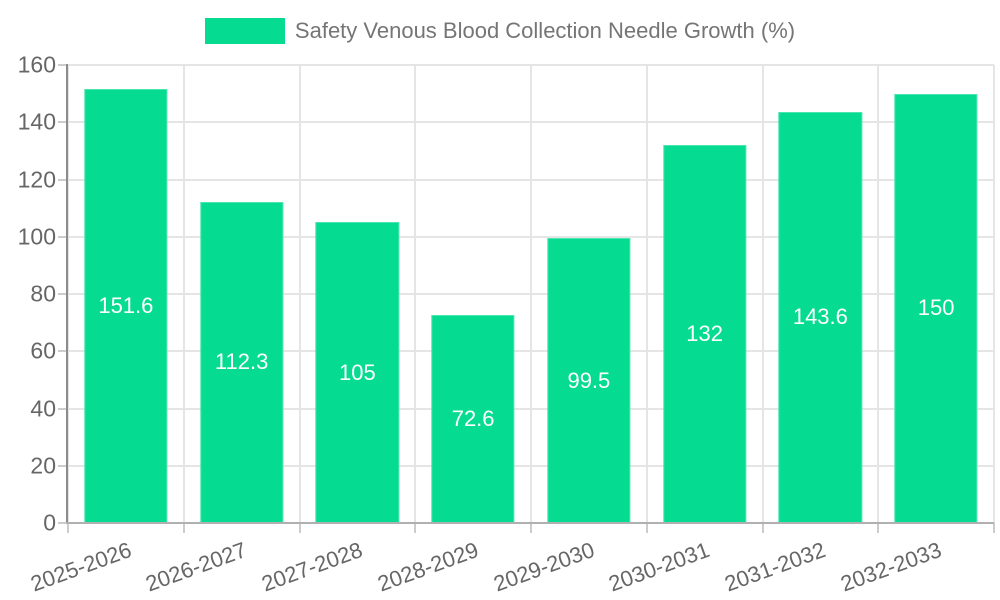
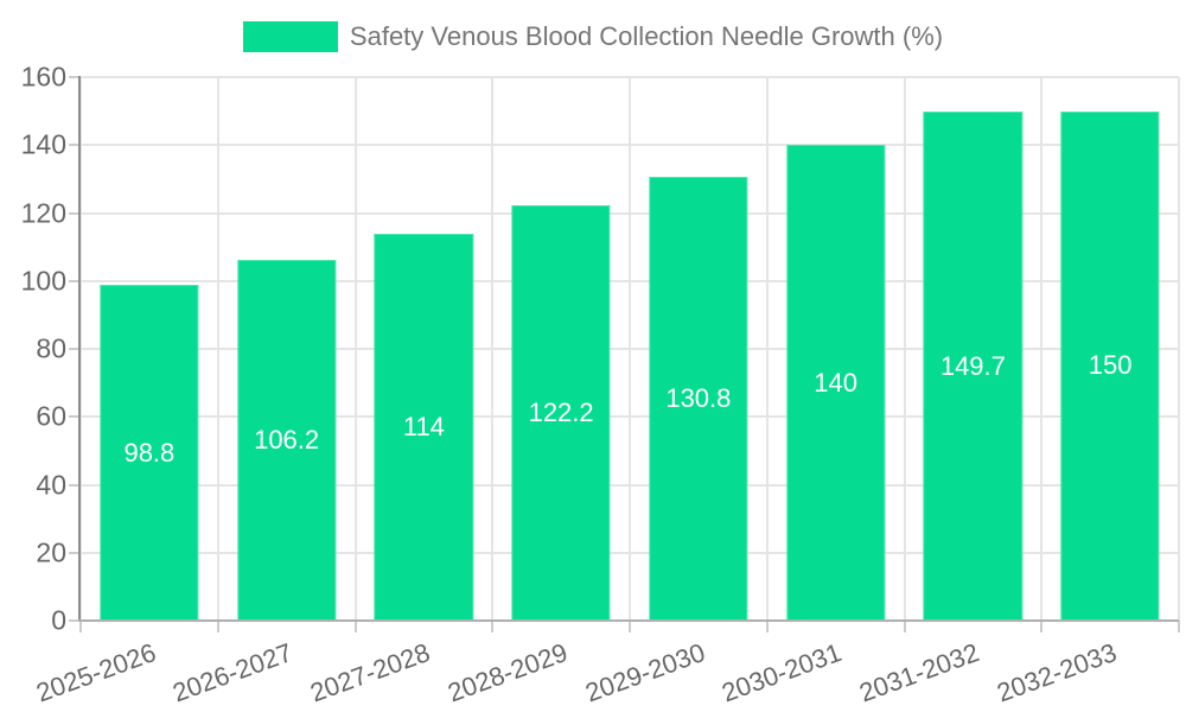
2025-2026: 151.6 -> 98.8
2026-2027: 112.3 -> 106.2
2027-2028: 105 -> 114
2028-2029: 72.6 -> 122.2
2029-2030: 99.5 -> 130.8
2030-2031: 132 -> 140
2031-2032: 143.6 -> 149.7
